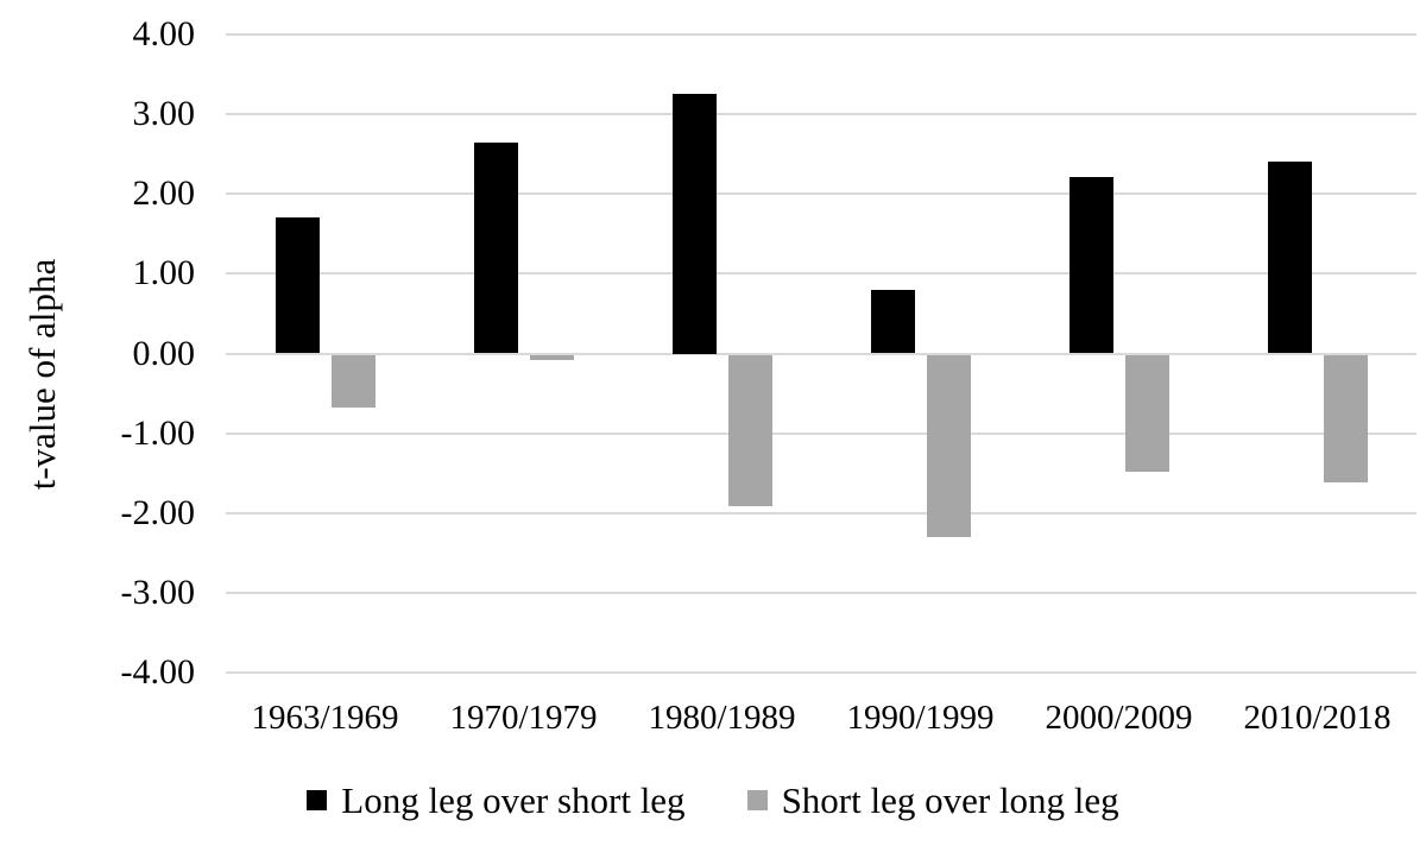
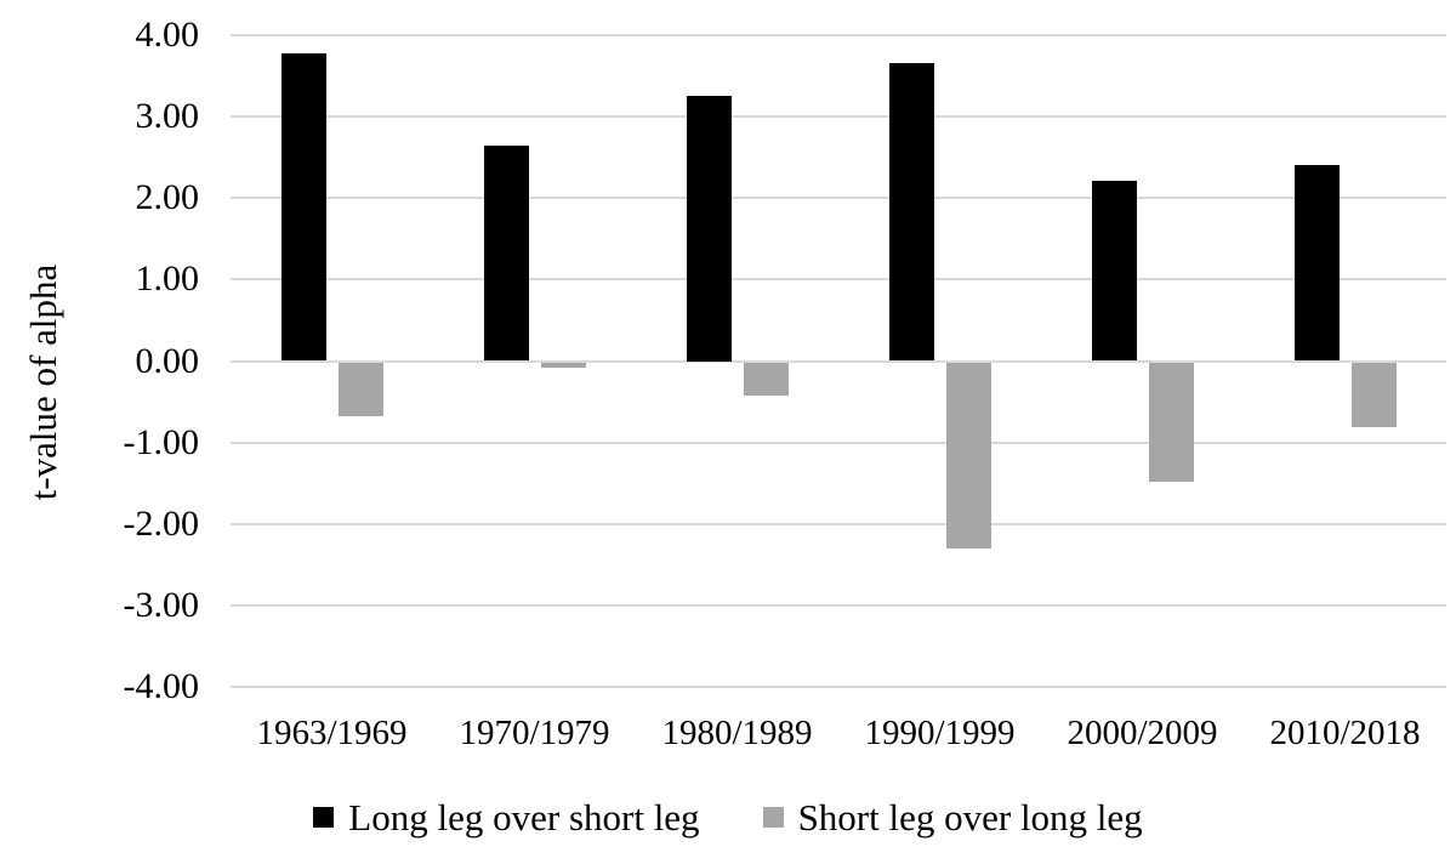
Long leg over short leg/1963/1969: 1.7 -> 3.8
Short leg over long leg/1980/1989: -1.9 -> -0.4
Long leg over short leg/1990/1999: 0.8 -> 3.6
Short leg over long leg/2010/2018: -1.6 -> -0.8
